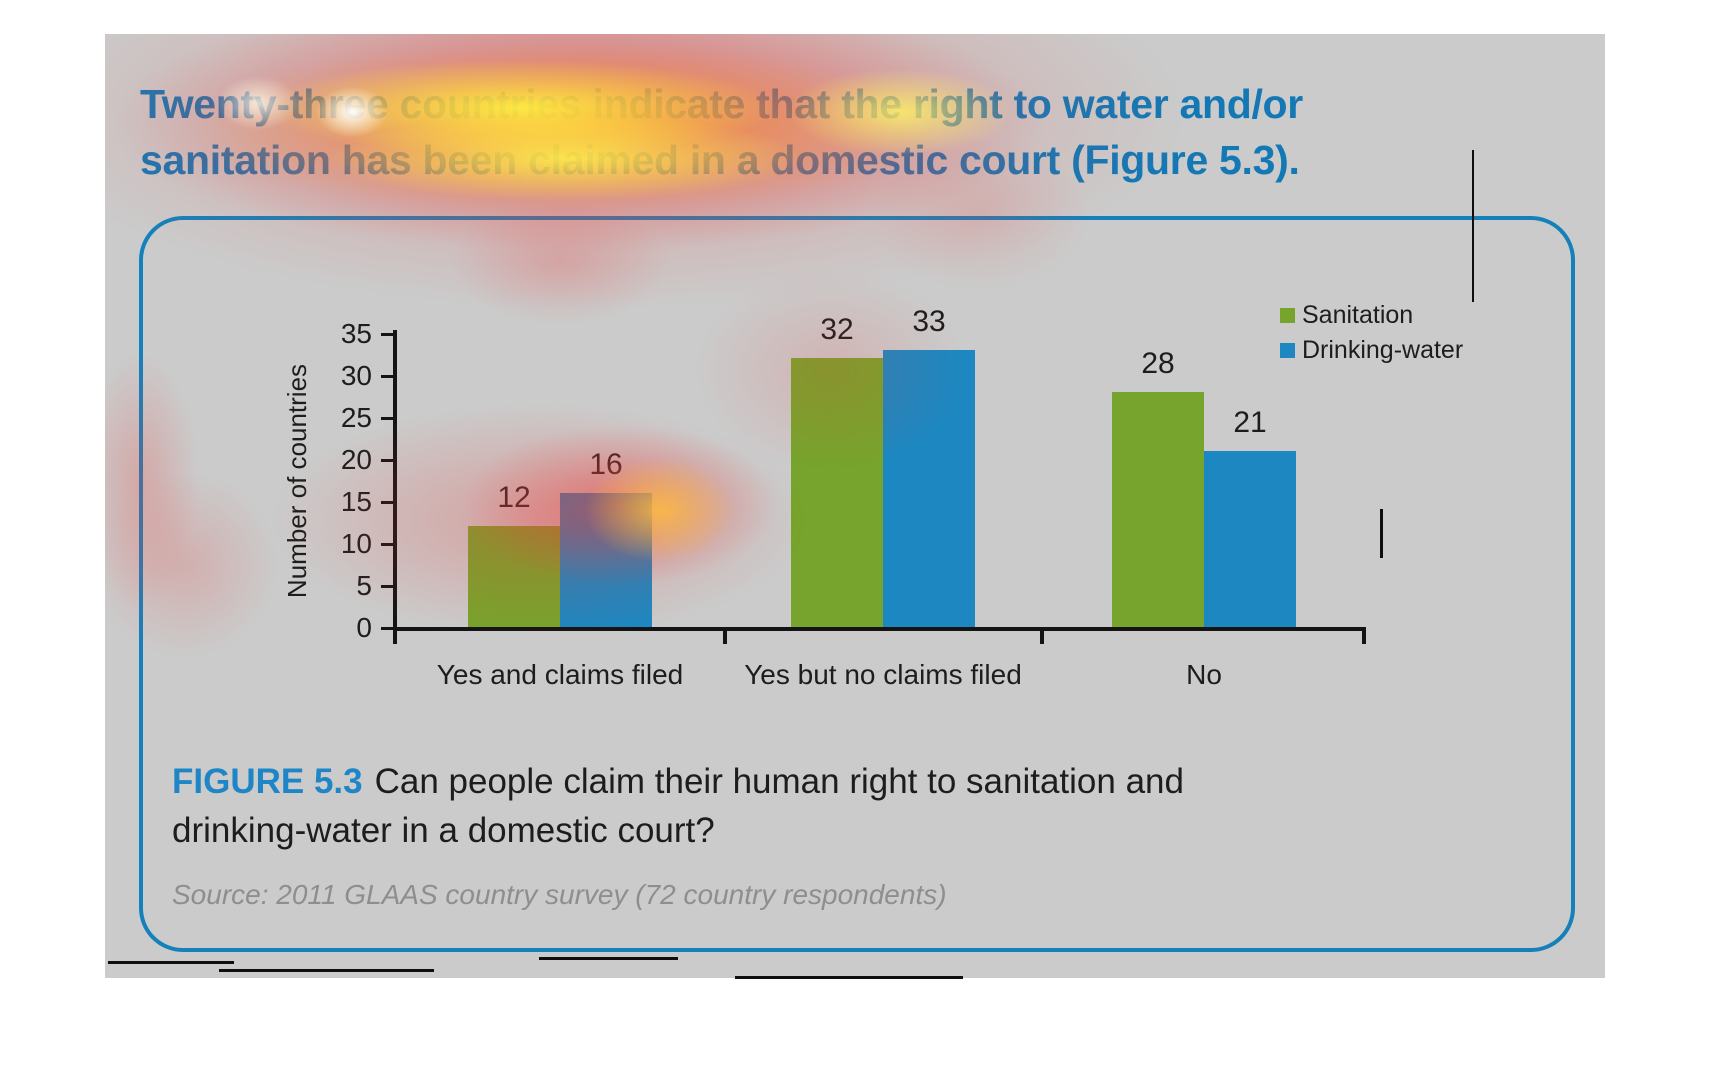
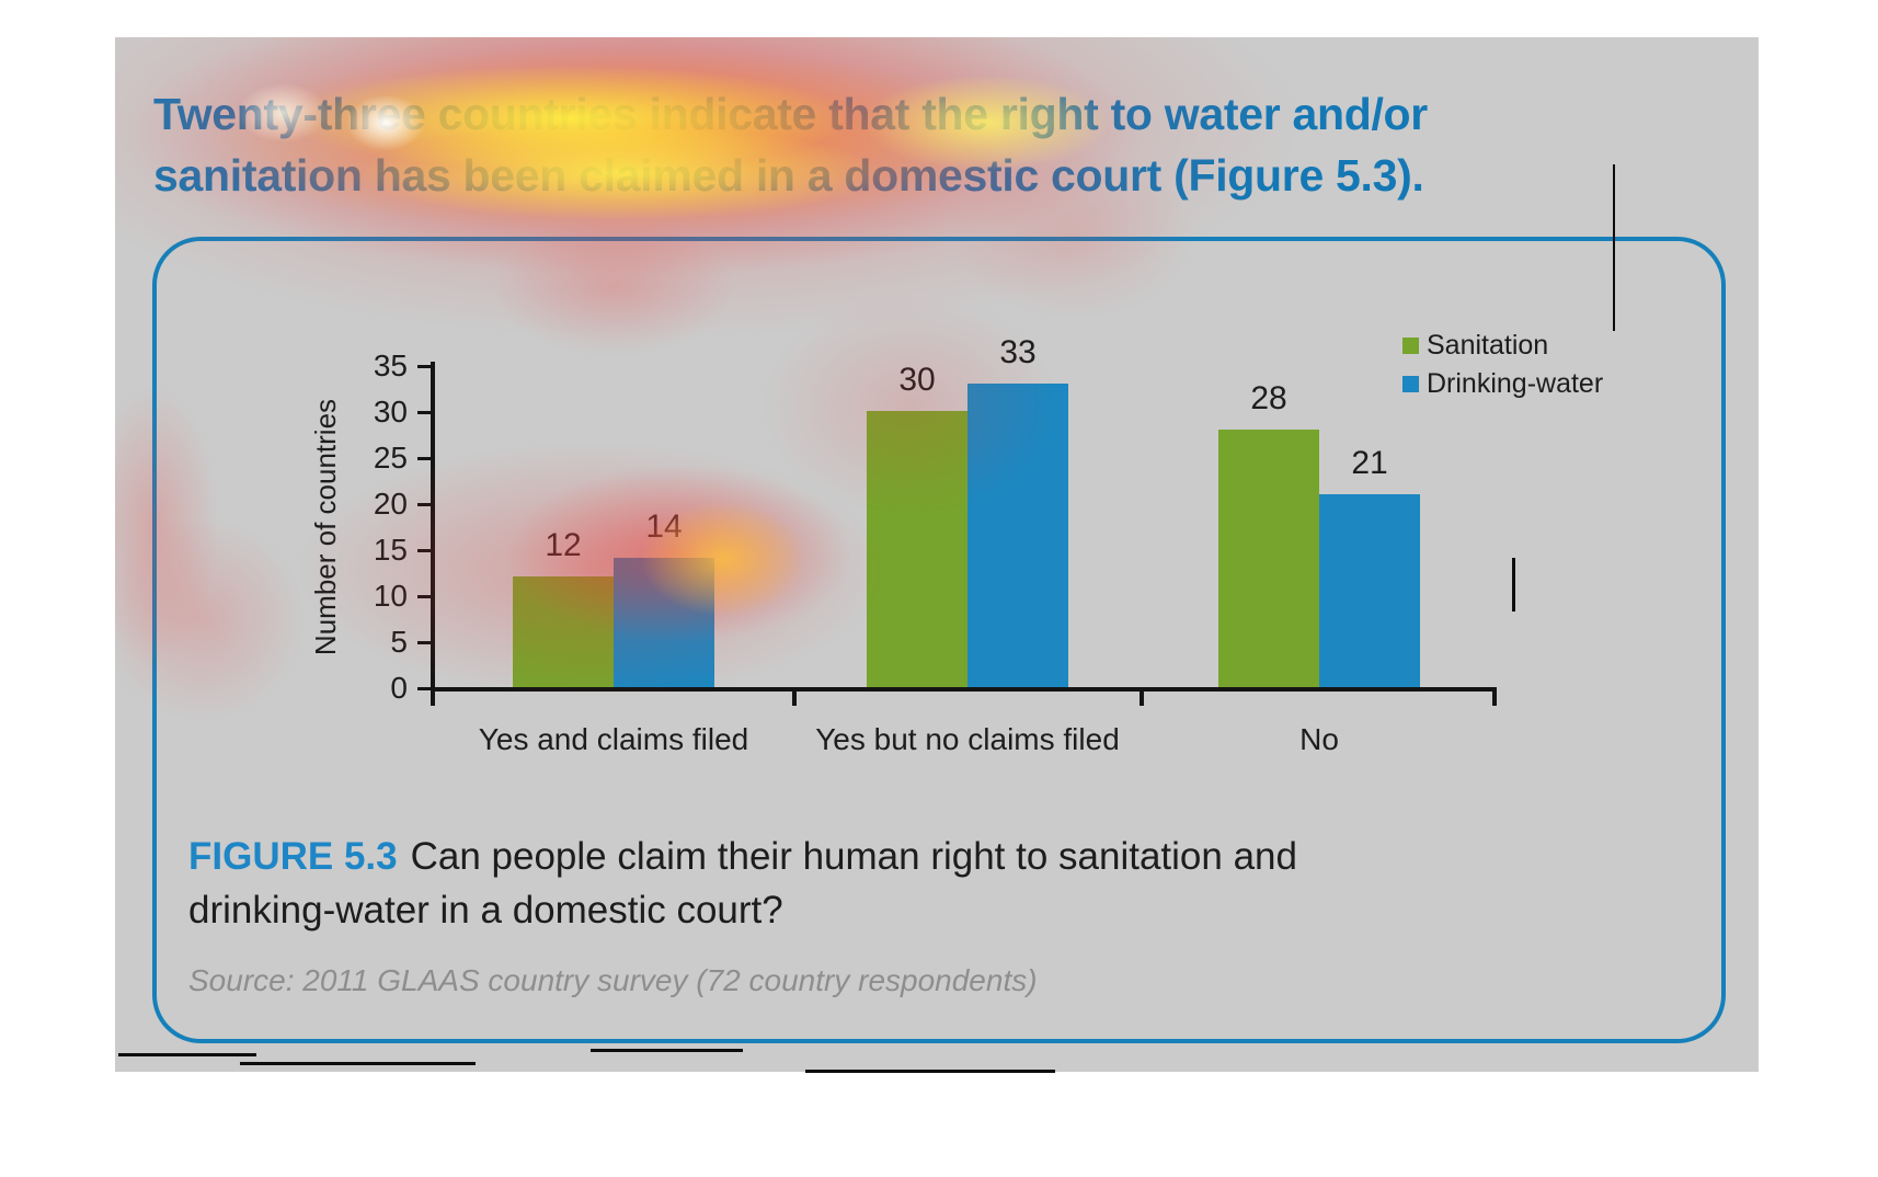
Drinking-water/Yes and claims filed: 16 -> 14
Sanitation/Yes but no claims filed: 32 -> 30
